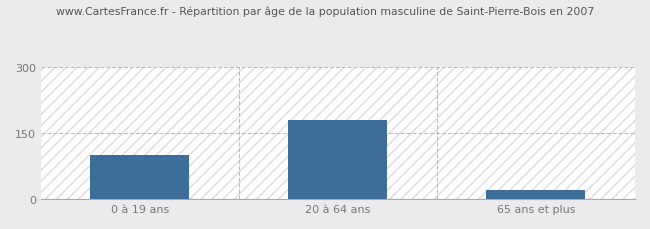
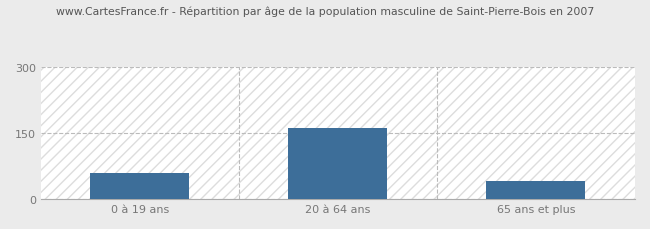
0 à 19 ans: 100 -> 60
20 à 64 ans: 180 -> 160
65 ans et plus: 20 -> 40
